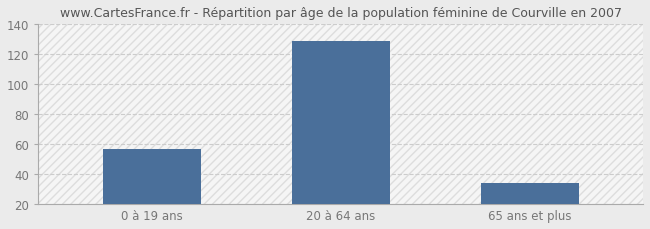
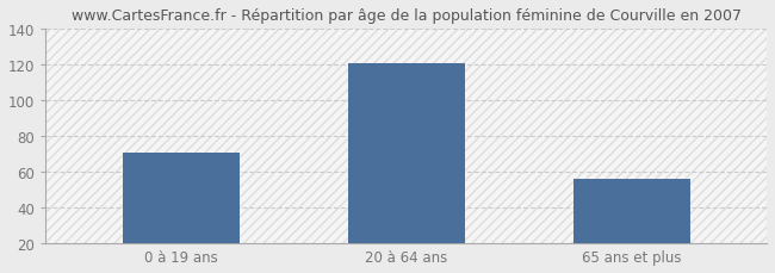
0 à 19 ans: 57 -> 71
20 à 64 ans: 129 -> 121
65 ans et plus: 34 -> 56
